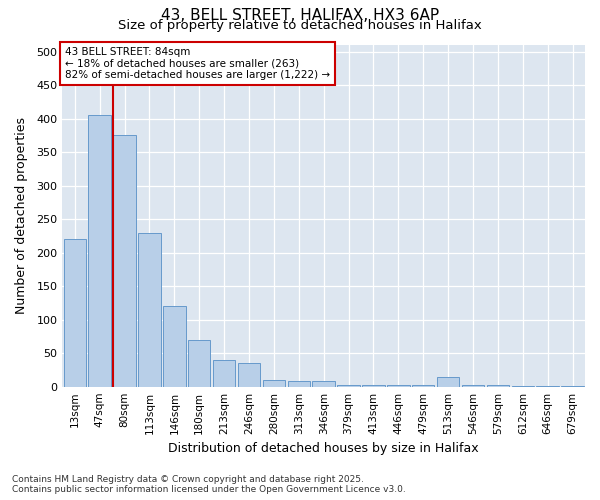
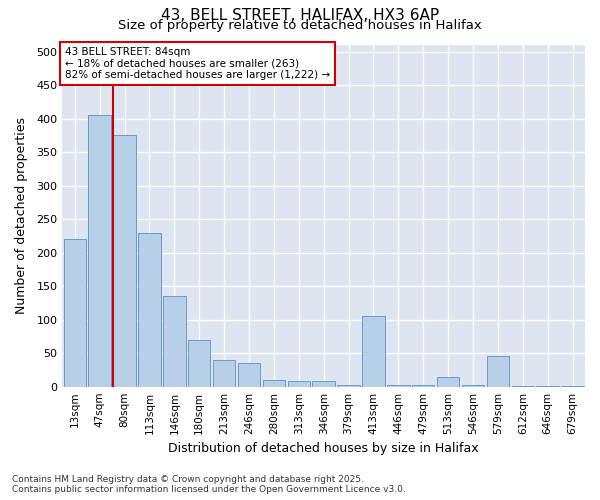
146sqm: 120 -> 136
413sqm: 3 -> 106
579sqm: 3 -> 46
